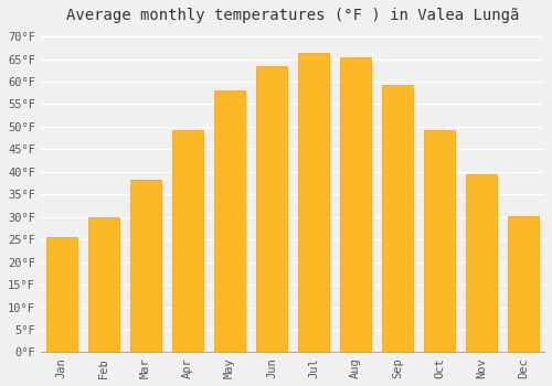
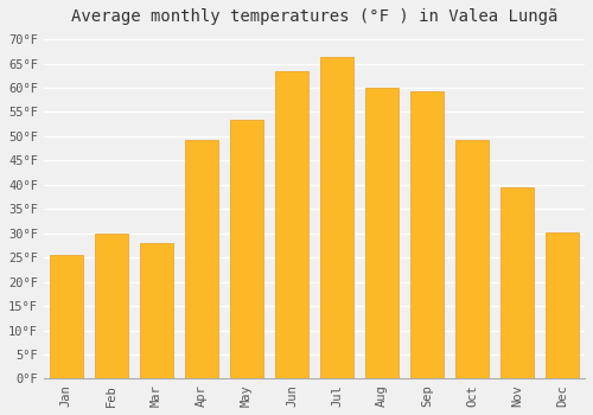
Mar: 38.3°F -> 28.0°F
May: 58.0°F -> 53.5°F
Aug: 65.5°F -> 60.0°F
